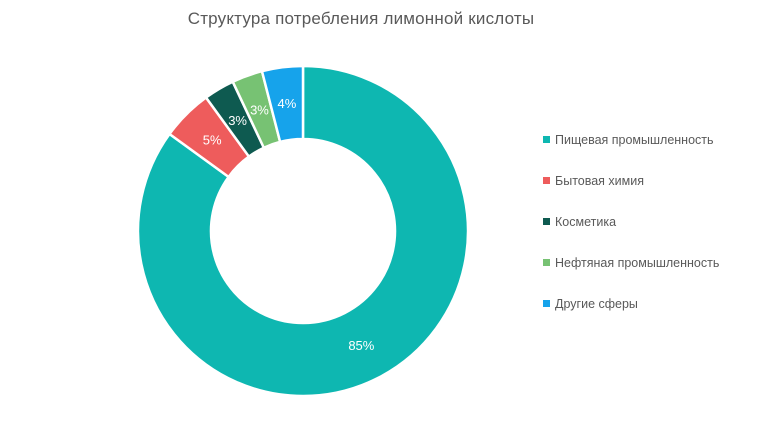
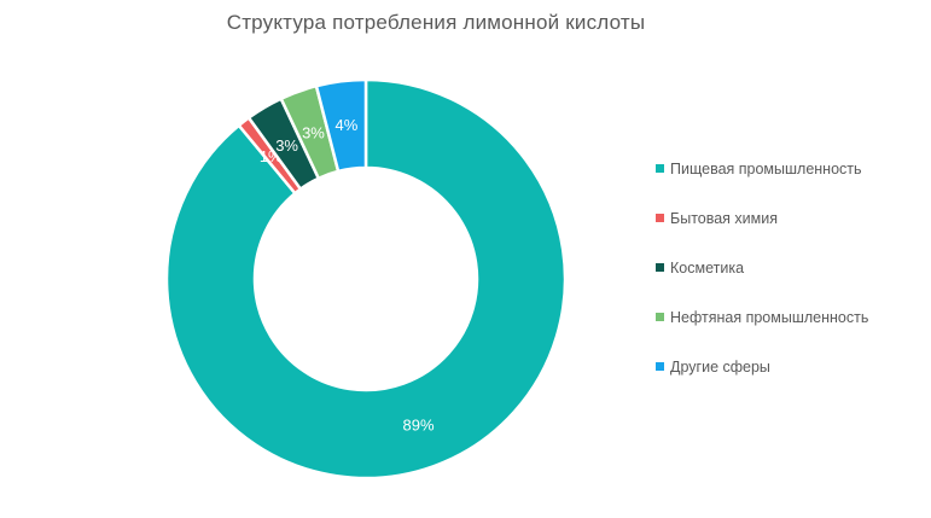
Пищевая промышленность: 85% -> 89%
Бытовая химия: 5% -> 1%
